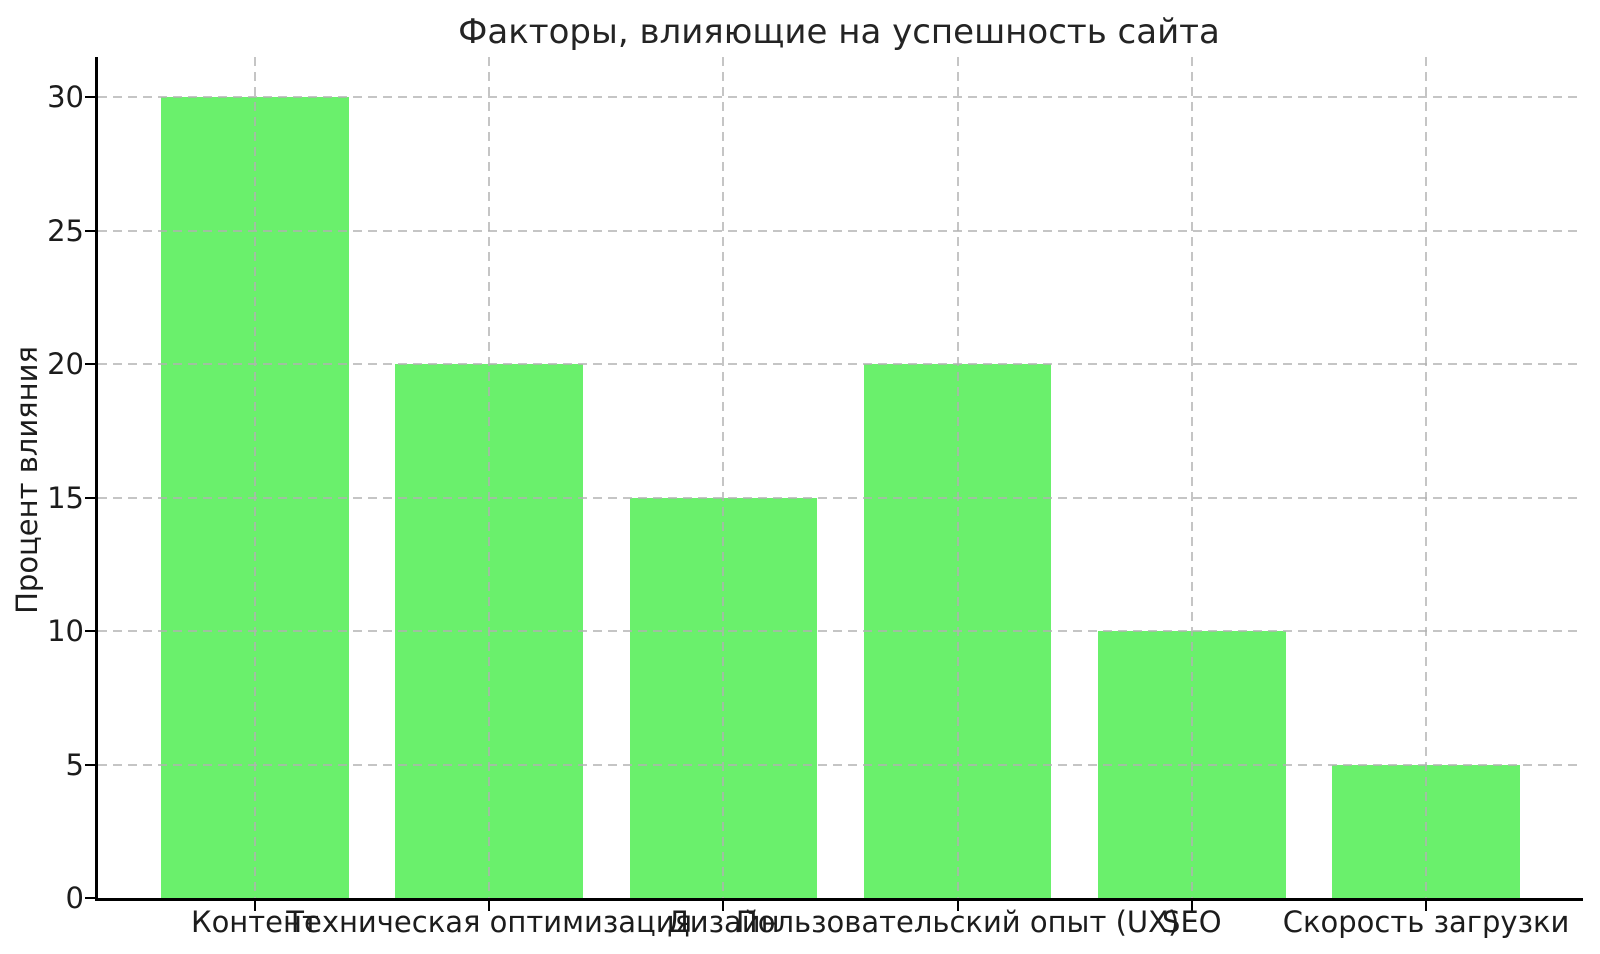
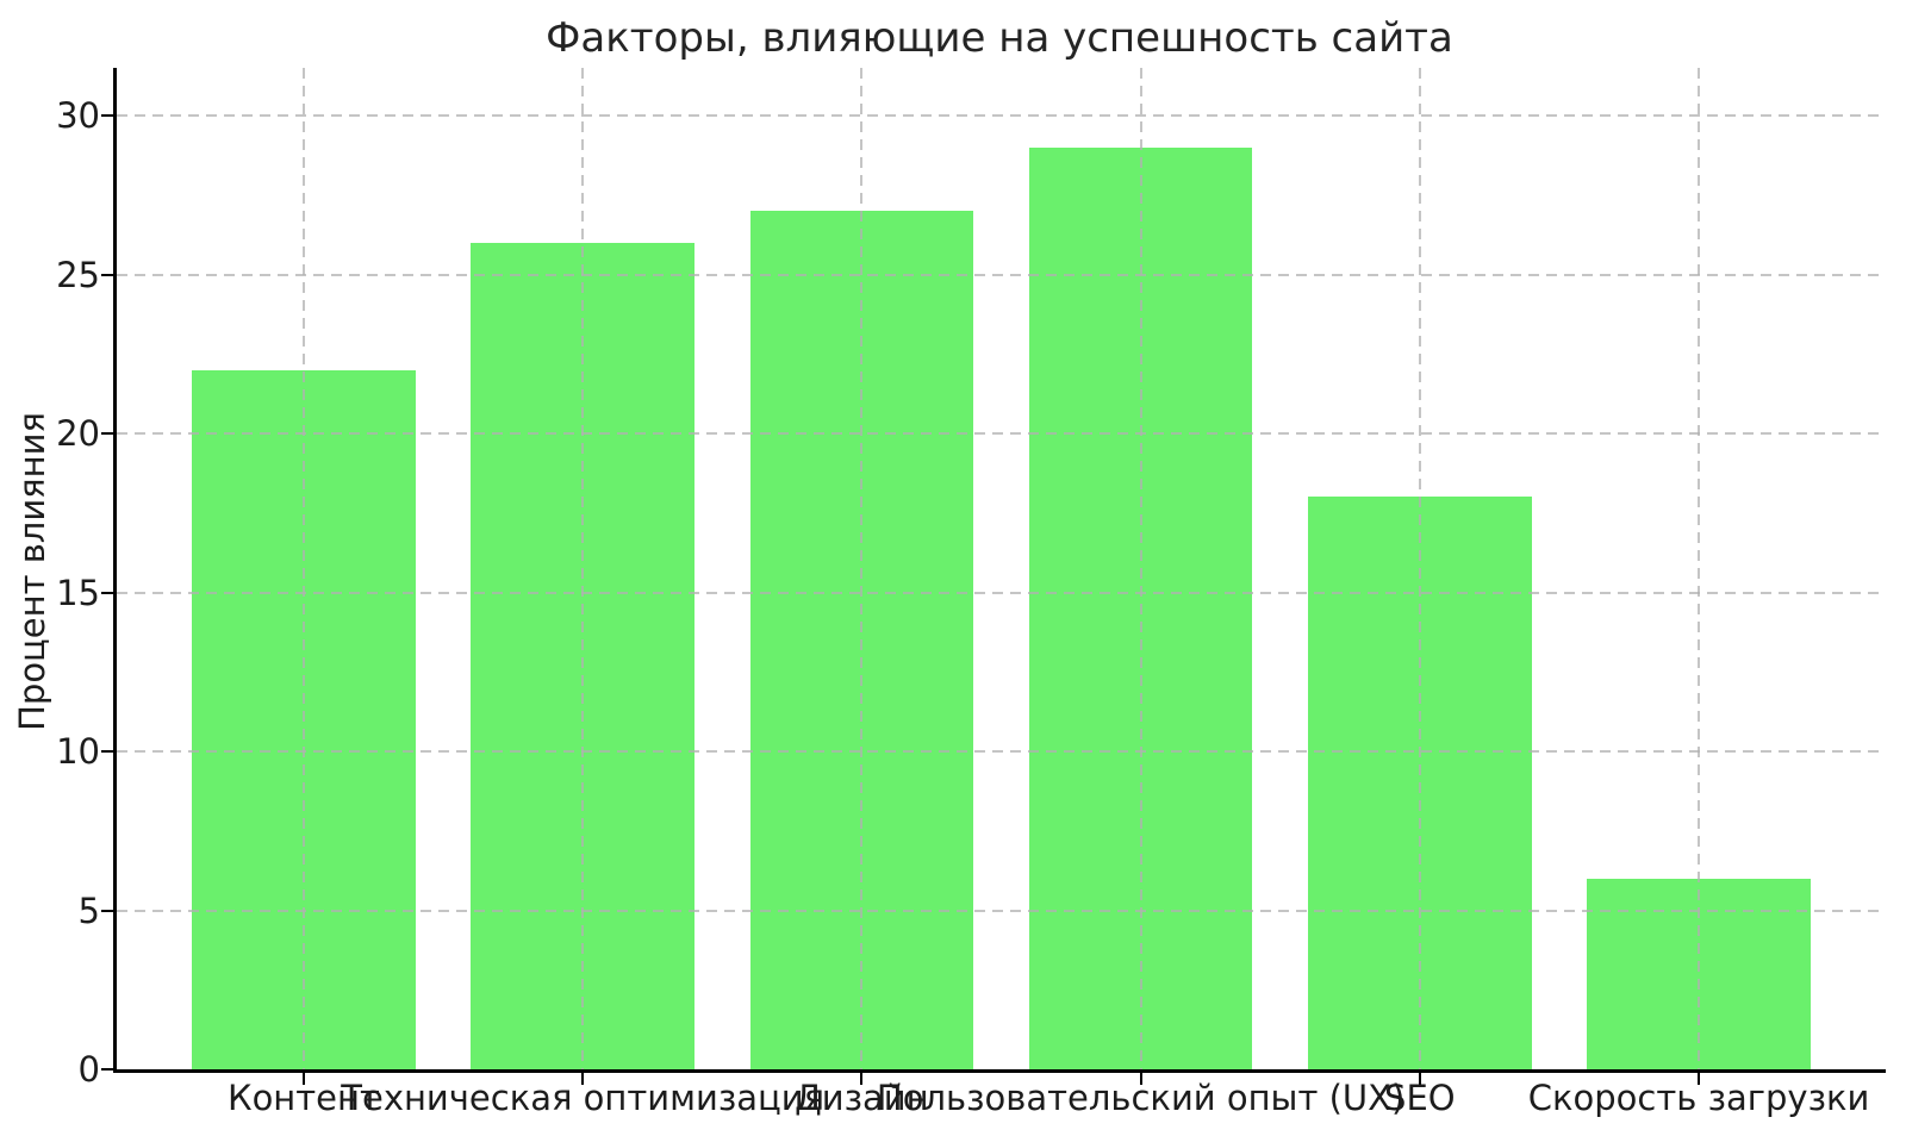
Контент: 30 -> 22
Техническая оптимизация: 20 -> 26
Дизайн: 15 -> 27
Пользовательский опыт (UX): 20 -> 29
SEO: 10 -> 18
Скорость загрузки: 5 -> 6
